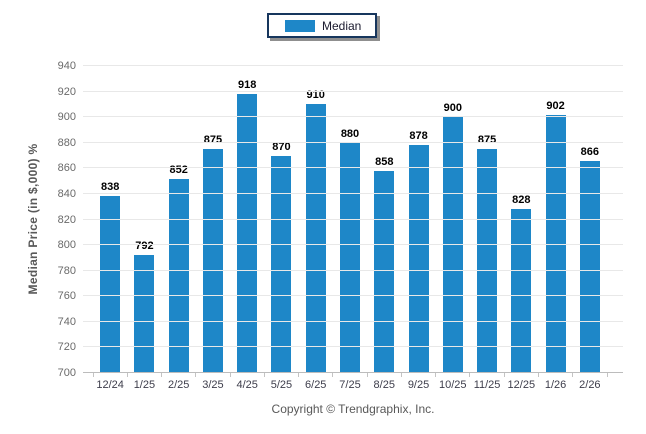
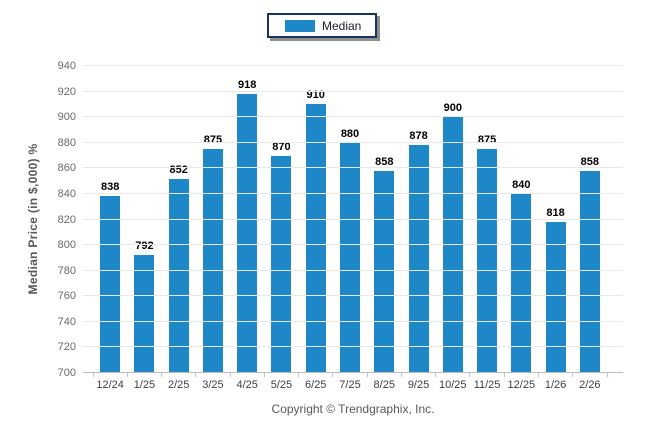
12/25: 828 -> 840
1/26: 902 -> 818
2/26: 866 -> 858
